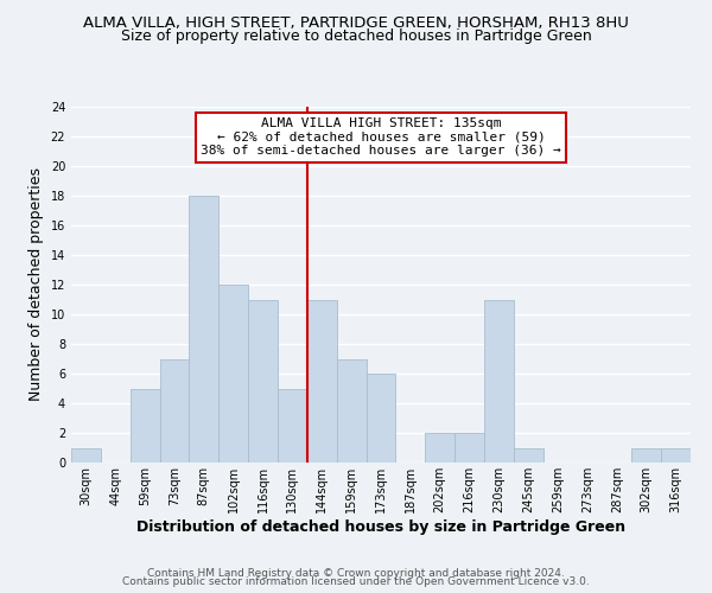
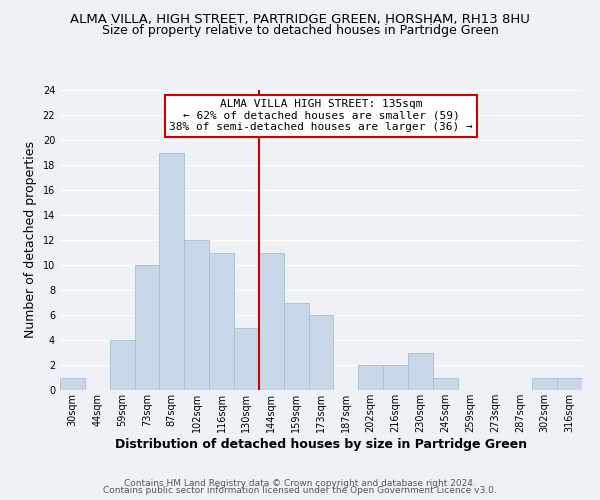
59sqm: 5 -> 4
73sqm: 7 -> 10
87sqm: 18 -> 19
230sqm: 11 -> 3
